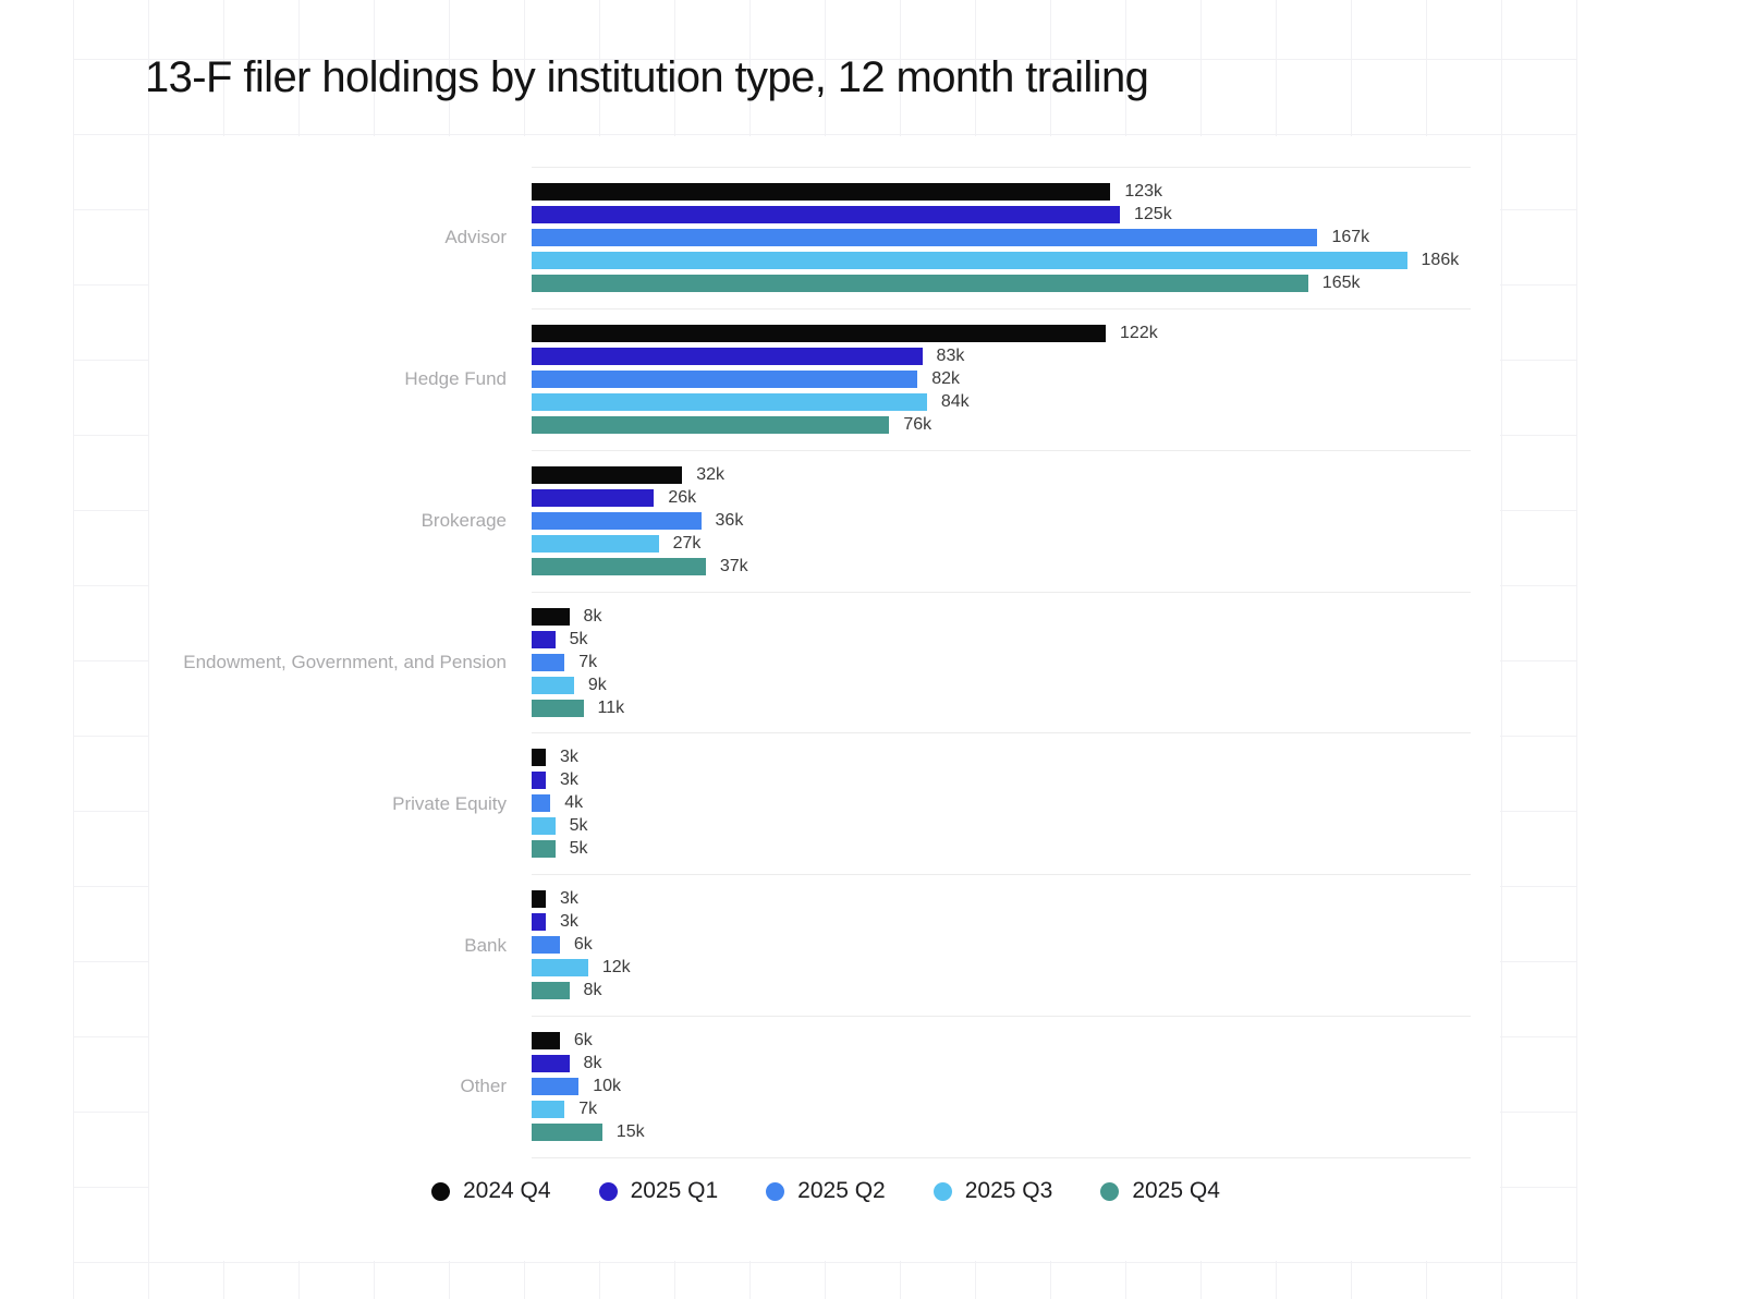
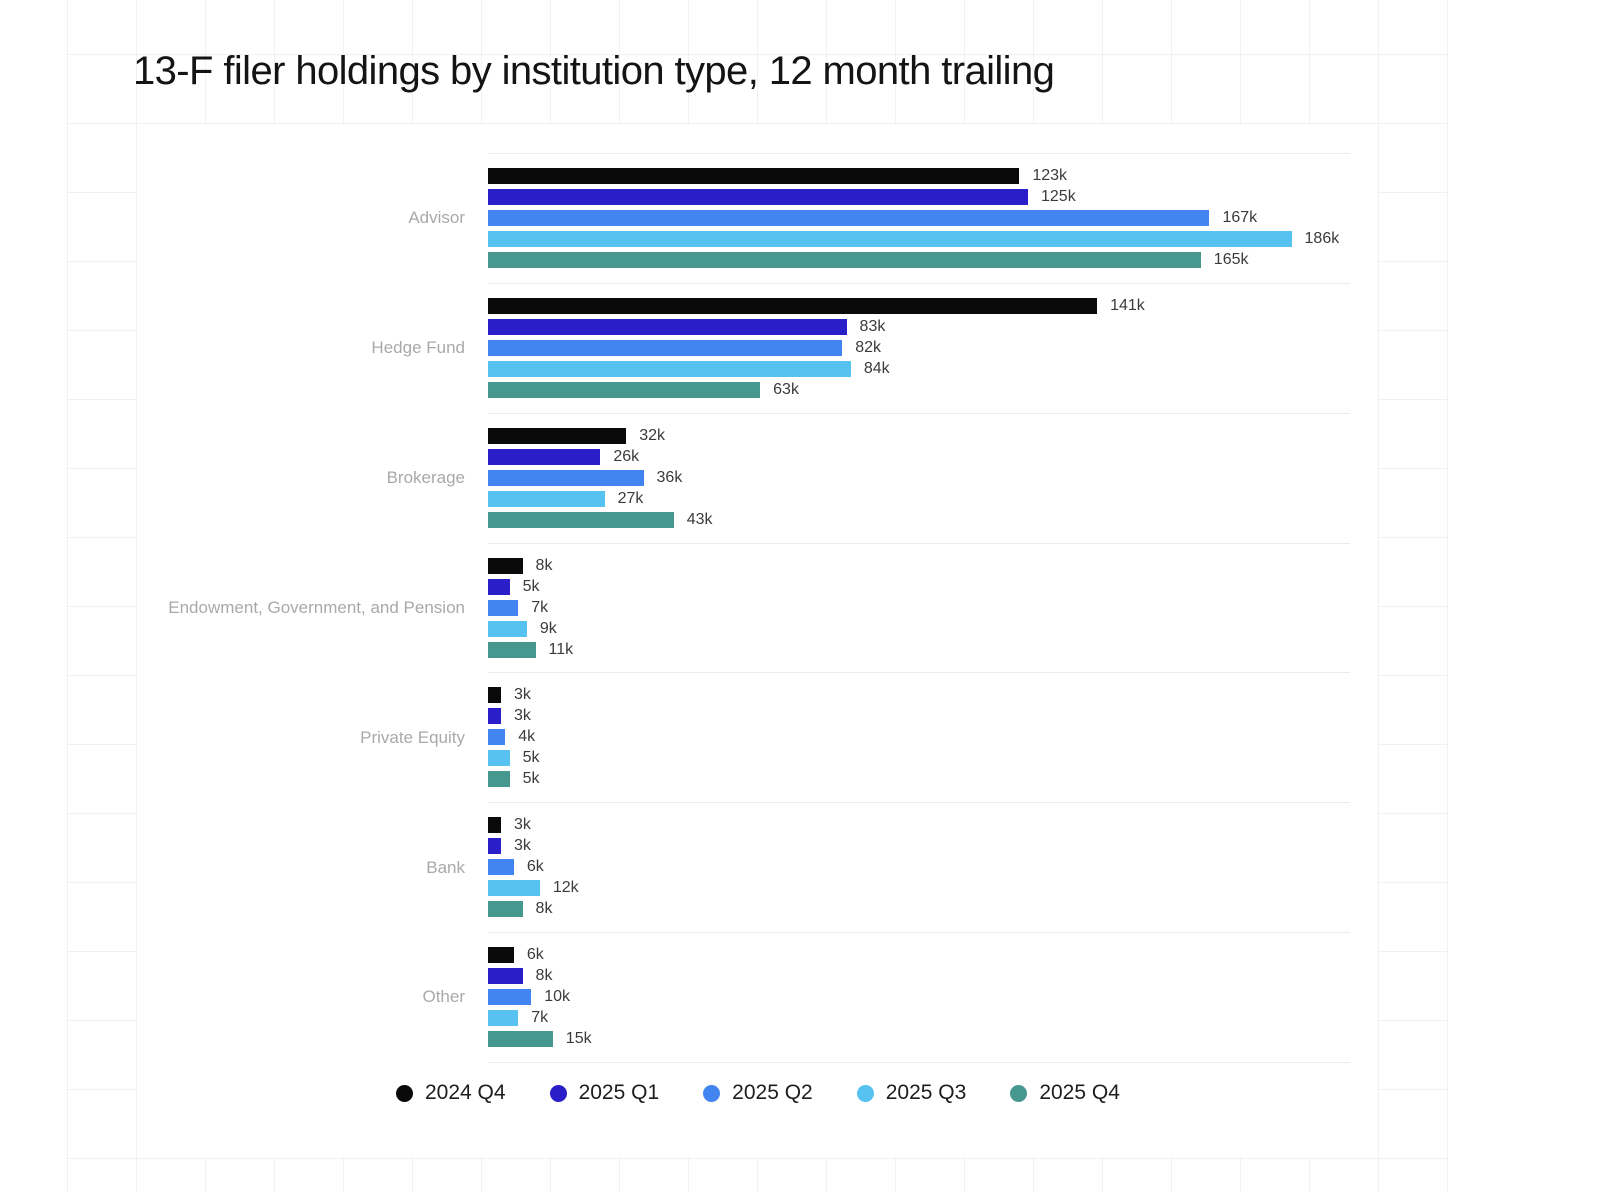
2024 Q4/Hedge Fund: 122k -> 141k
2025 Q4/Hedge Fund: 76k -> 63k
2025 Q4/Brokerage: 37k -> 43k
